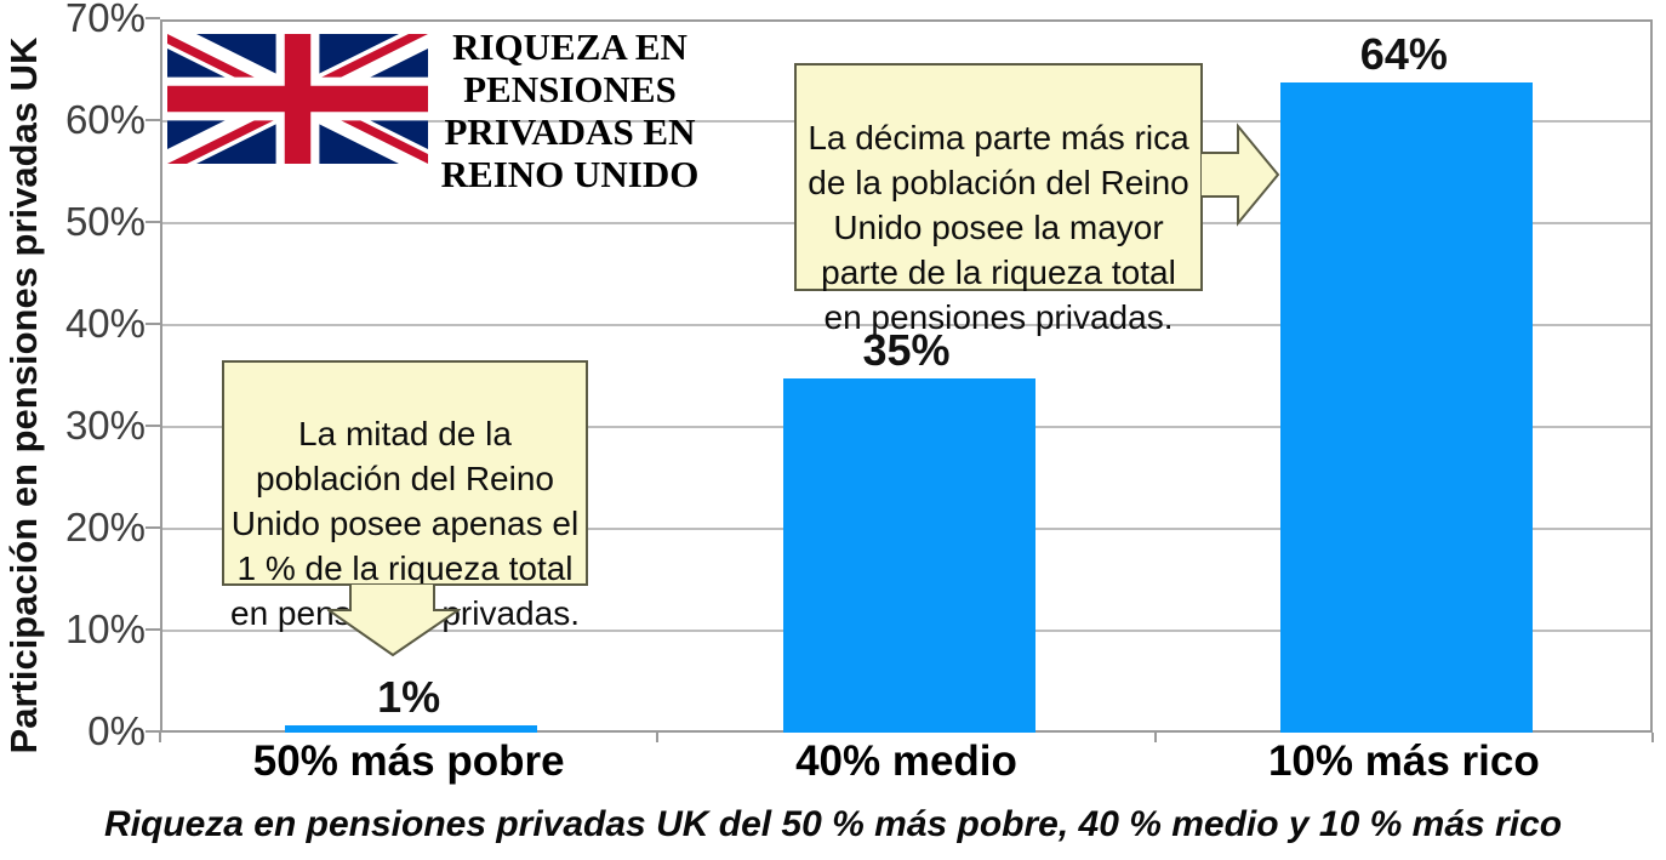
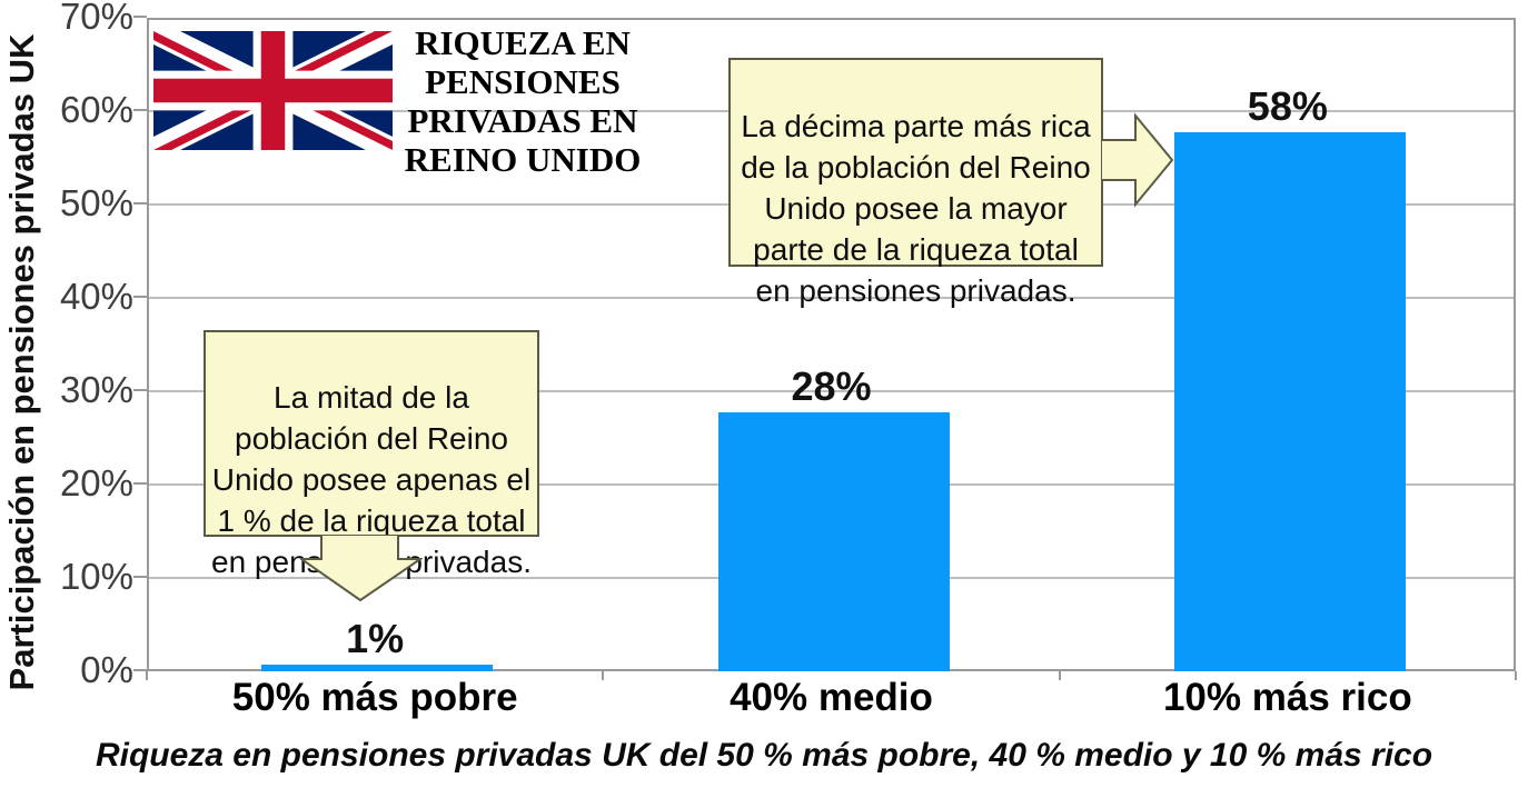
40% medio: 35% -> 28%
10% más rico: 64% -> 58%
